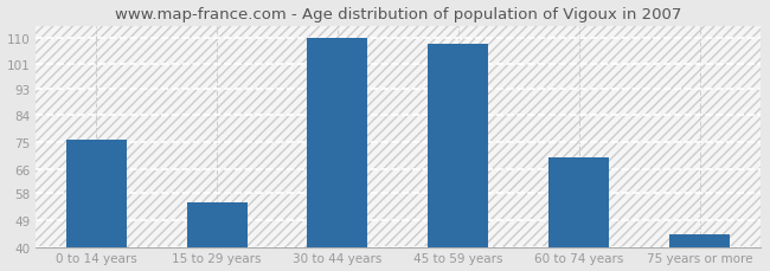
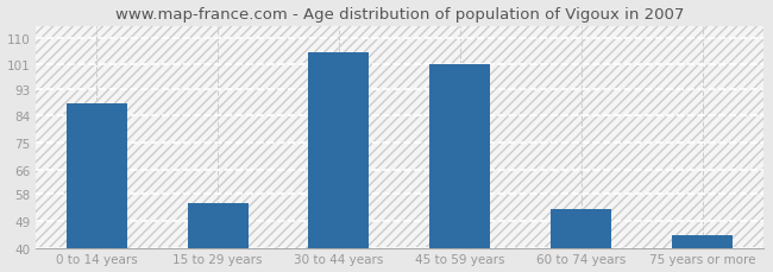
0 to 14 years: 76 -> 88
30 to 44 years: 110 -> 105
45 to 59 years: 108 -> 101
60 to 74 years: 70 -> 53
